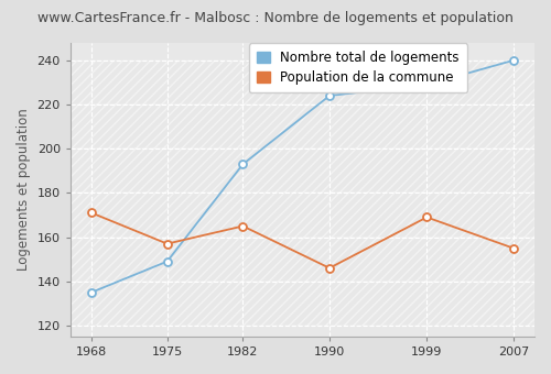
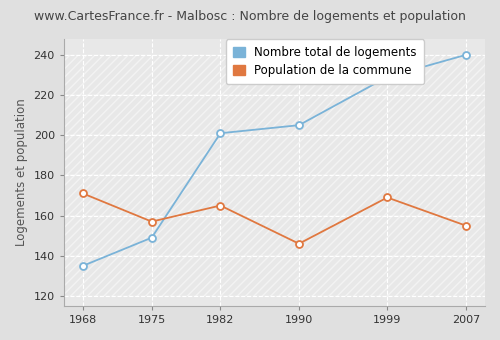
Nombre total de logements/1982: 193 -> 201
Nombre total de logements/1990: 224 -> 205
